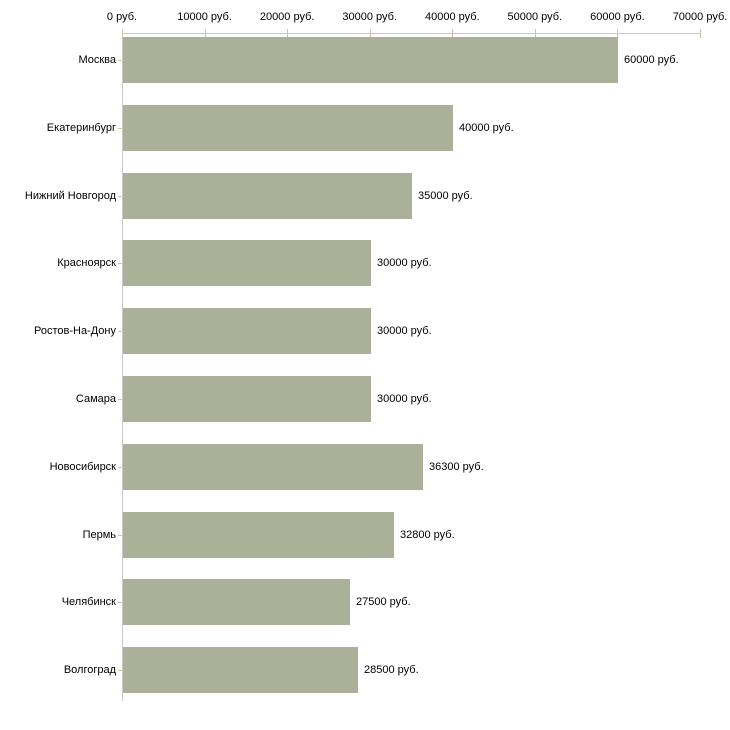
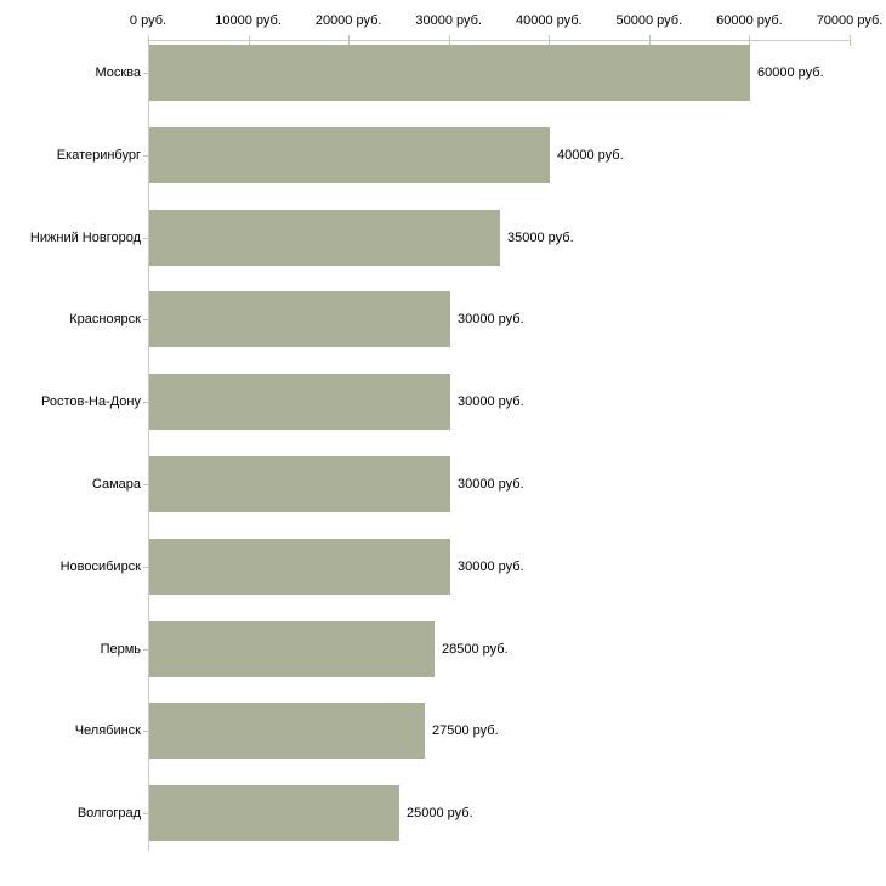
Новосибирск: 36300 -> 30000
Пермь: 32800 -> 28500
Волгоград: 28500 -> 25000
